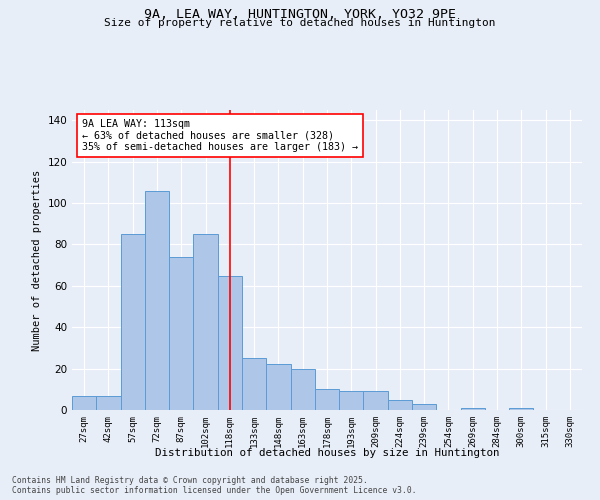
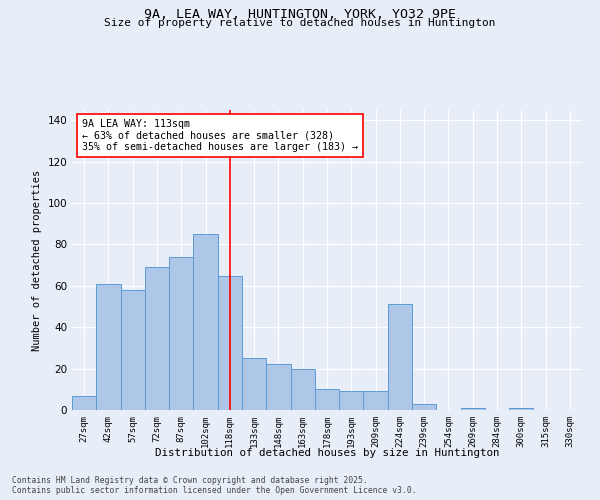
42sqm: 7 -> 61
57sqm: 85 -> 58
72sqm: 106 -> 69
224sqm: 5 -> 51
